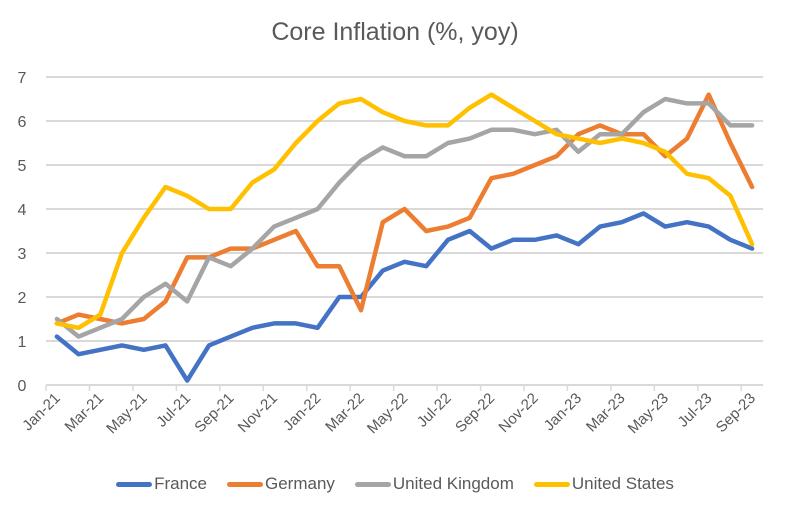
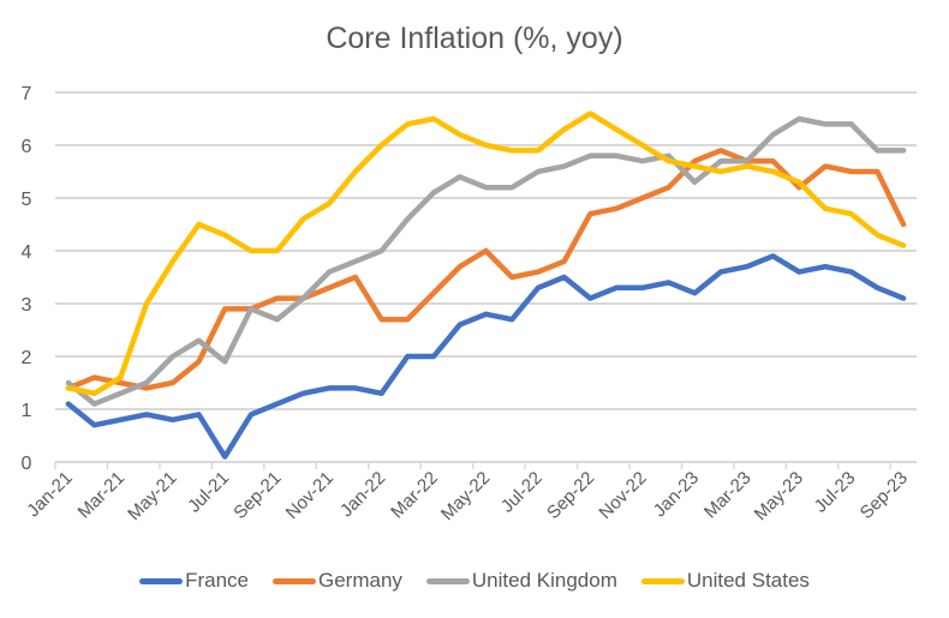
Germany/Mar-22: 1.7 -> 3.2
Germany/Jul-23: 6.6 -> 5.5
United States/Sep-23: 3.2 -> 4.1
